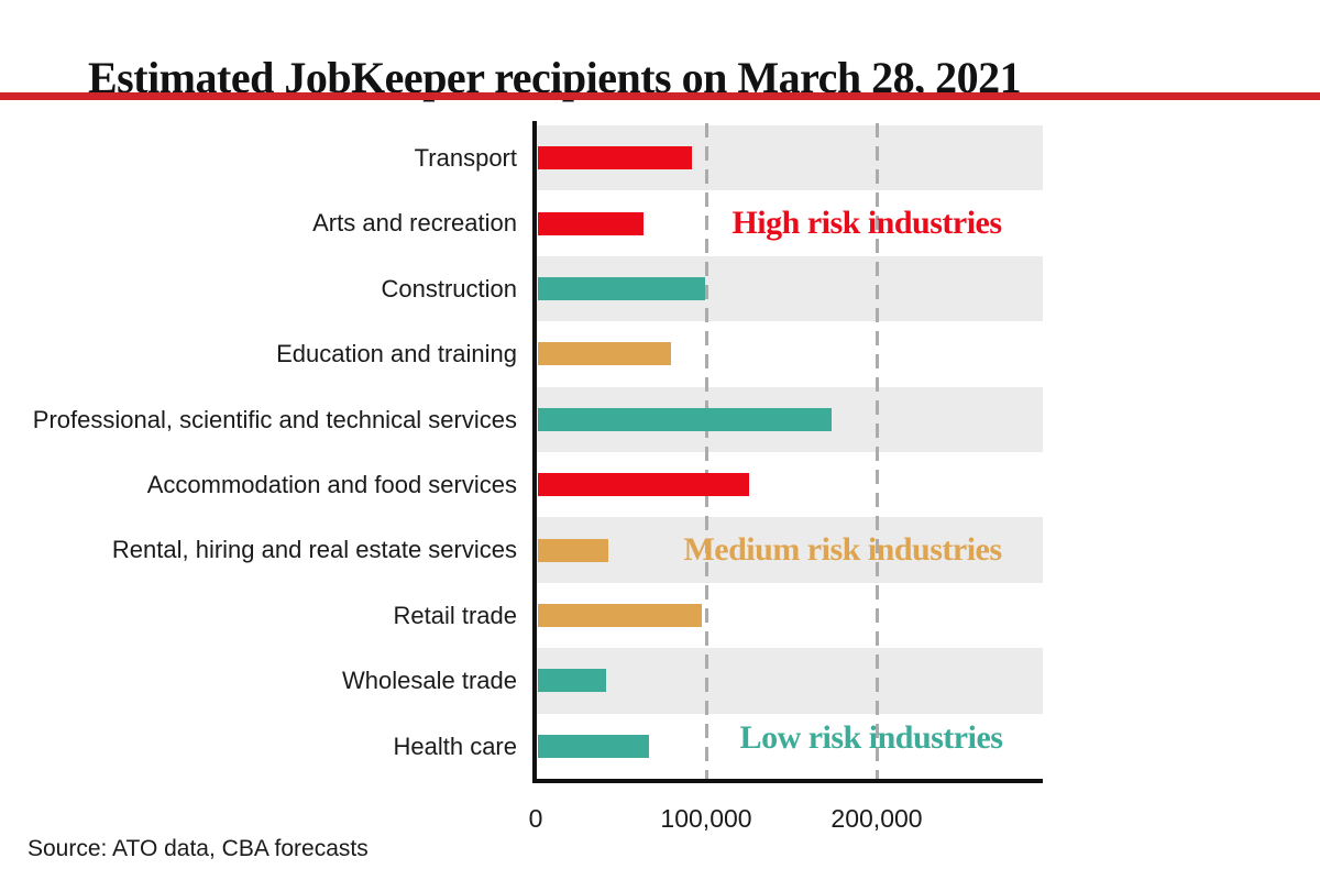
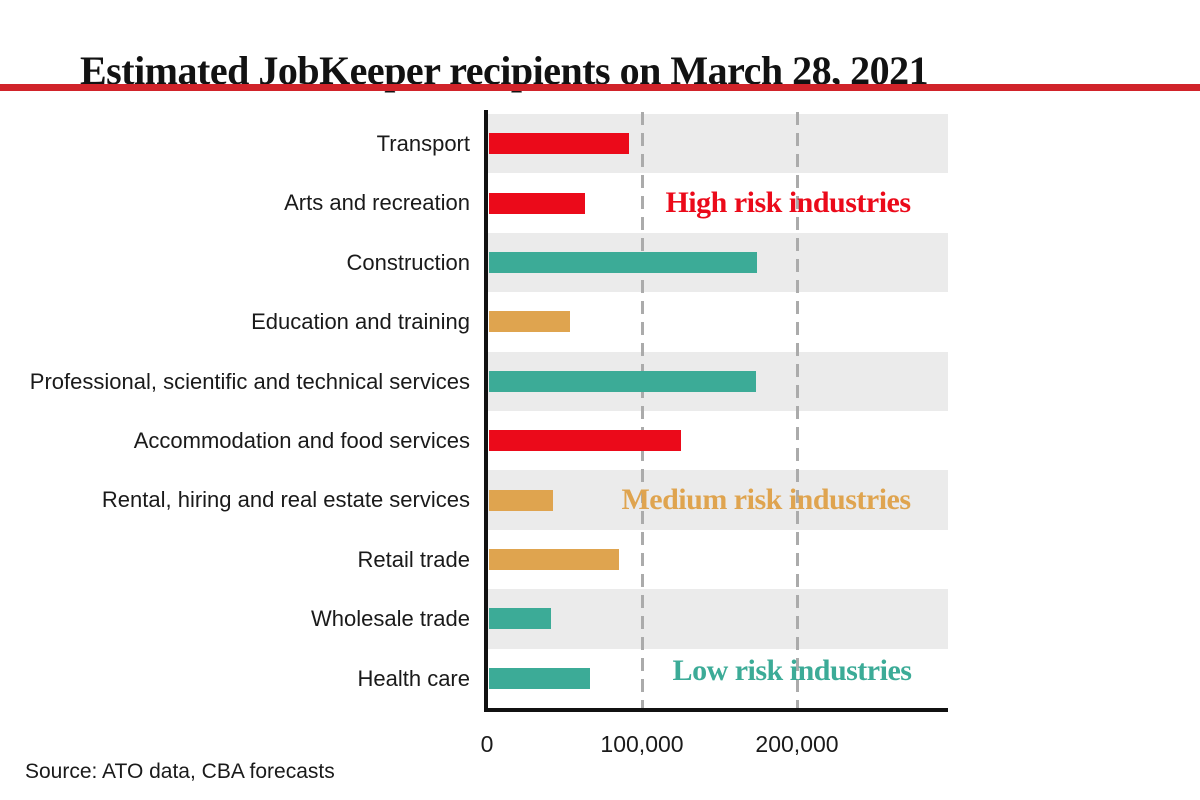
Construction: 98000 -> 173000
Education and training: 78000 -> 52000
Retail trade: 96000 -> 84000
